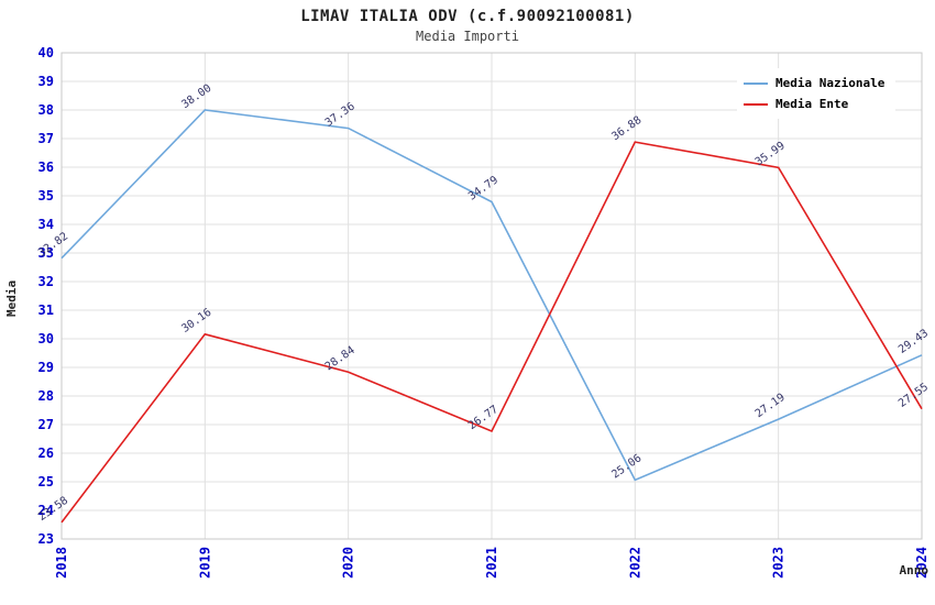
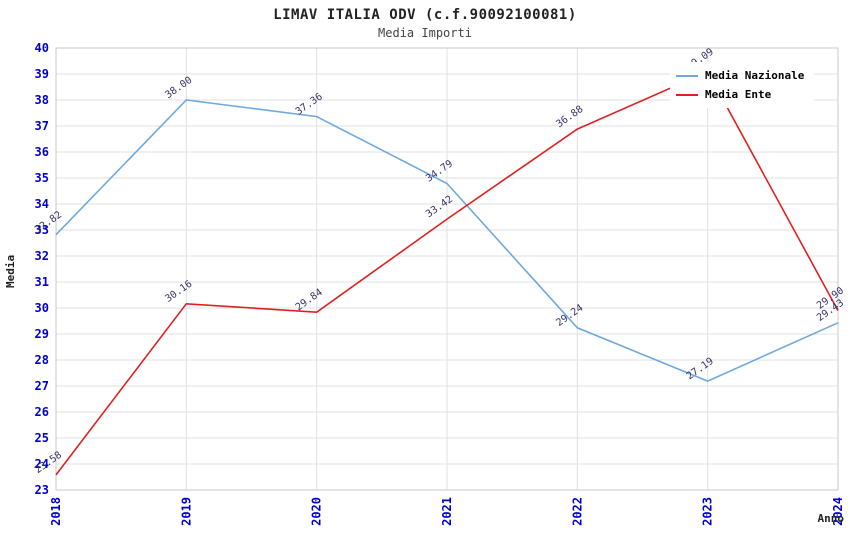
Media Ente/2020: 28.84 -> 29.84
Media Ente/2021: 26.77 -> 33.42
Media Nazionale/2022: 25.06 -> 29.24
Media Ente/2023: 35.99 -> 39.09
Media Ente/2024: 27.55 -> 29.90
